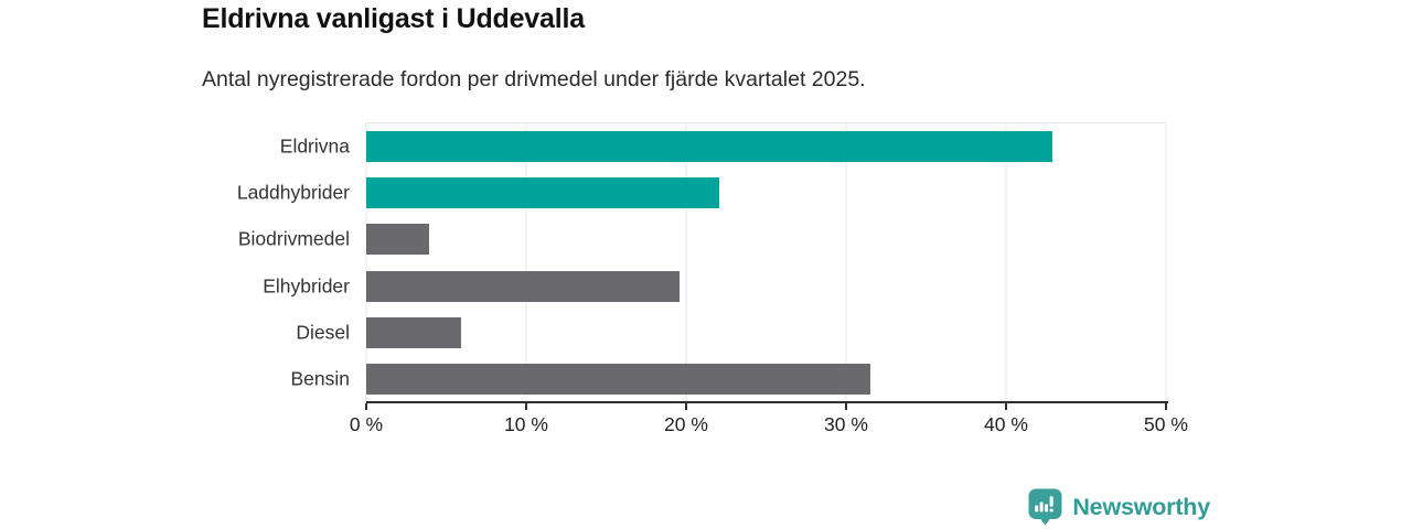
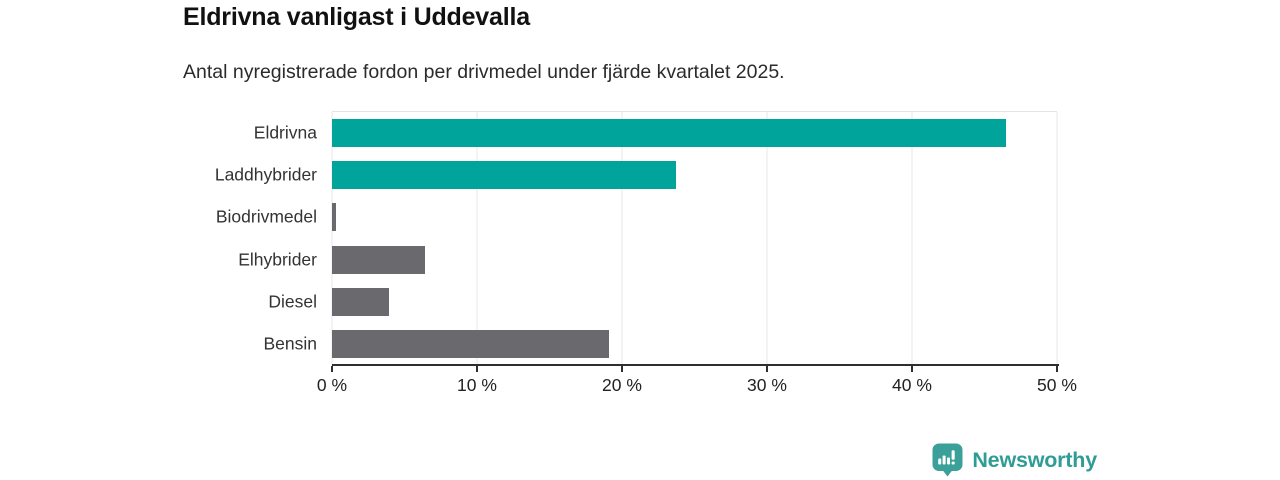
Eldrivna: 42.9% -> 46.5%
Laddhybrider: 22.1% -> 23.7%
Biodrivmedel: 3.9% -> 0.3%
Elhybrider: 19.6% -> 6.4%
Diesel: 5.9% -> 3.9%
Bensin: 31.5% -> 19.1%
